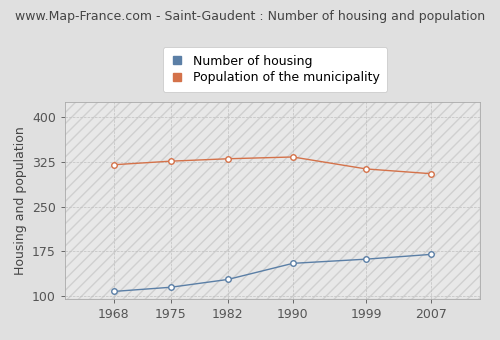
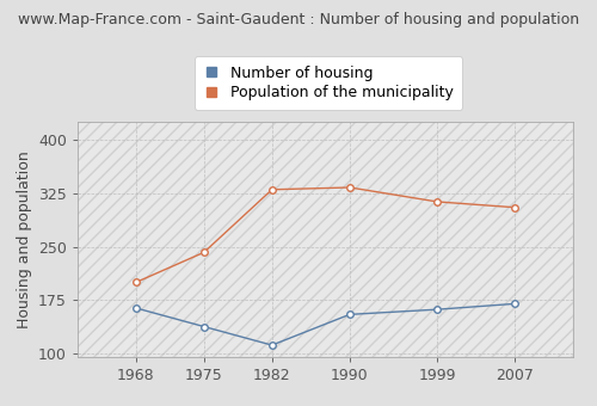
Number of housing/1968: 108 -> 164
Population of the municipality/1968: 320 -> 200
Number of housing/1975: 115 -> 138
Population of the municipality/1975: 326 -> 242
Number of housing/1982: 128 -> 112
